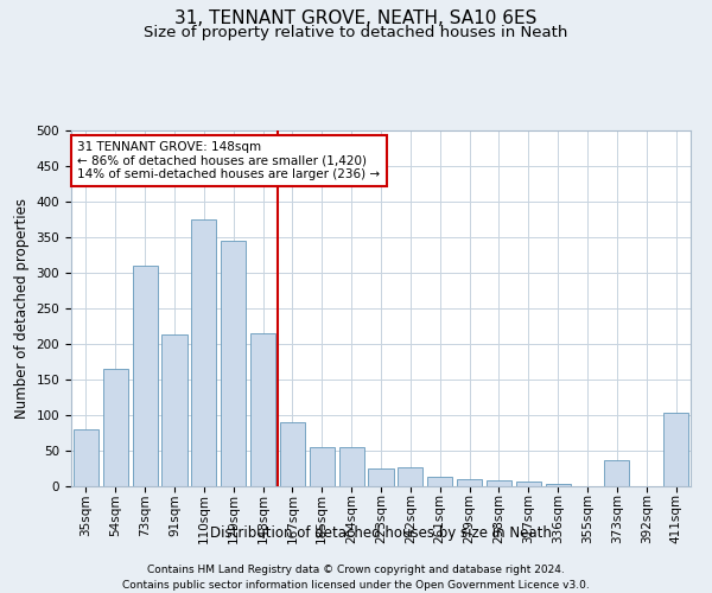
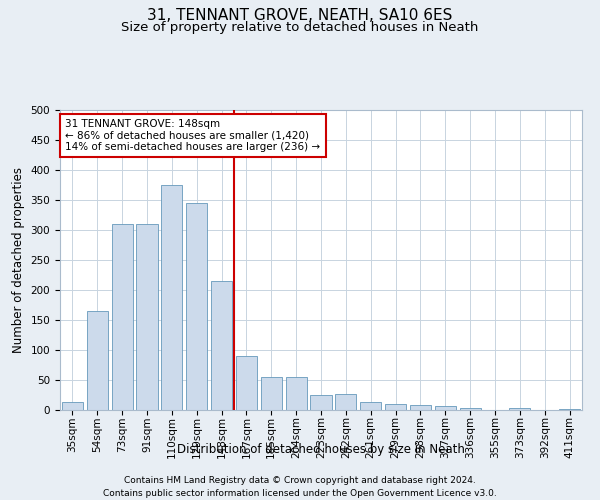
35sqm: 80 -> 13
91sqm: 214 -> 310
373sqm: 36 -> 3
411sqm: 104 -> 2
